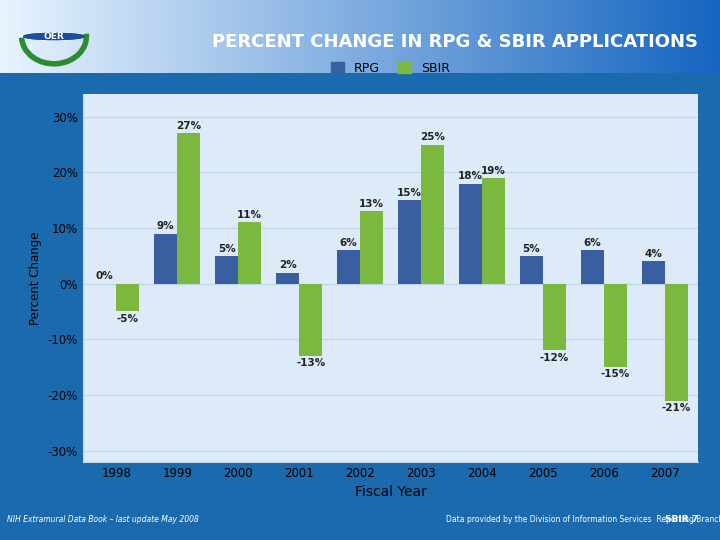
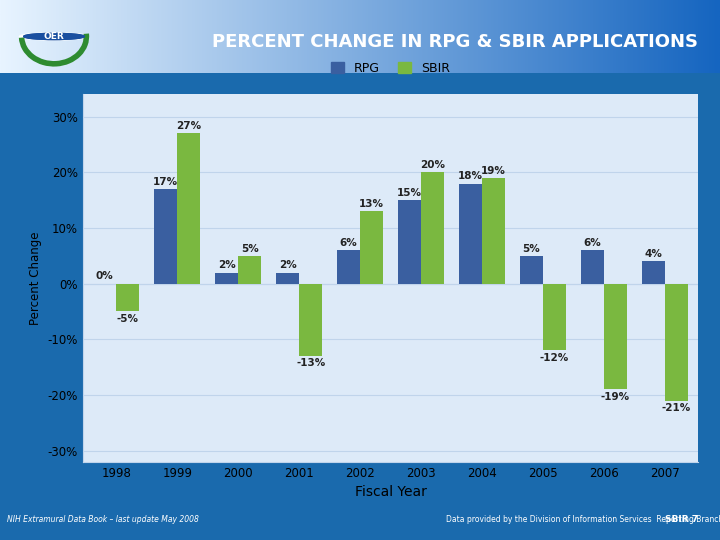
RPG/1999: 9% -> 17%
RPG/2000: 5% -> 2%
SBIR/2000: 11% -> 5%
SBIR/2003: 25% -> 20%
SBIR/2006: -15% -> -19%
